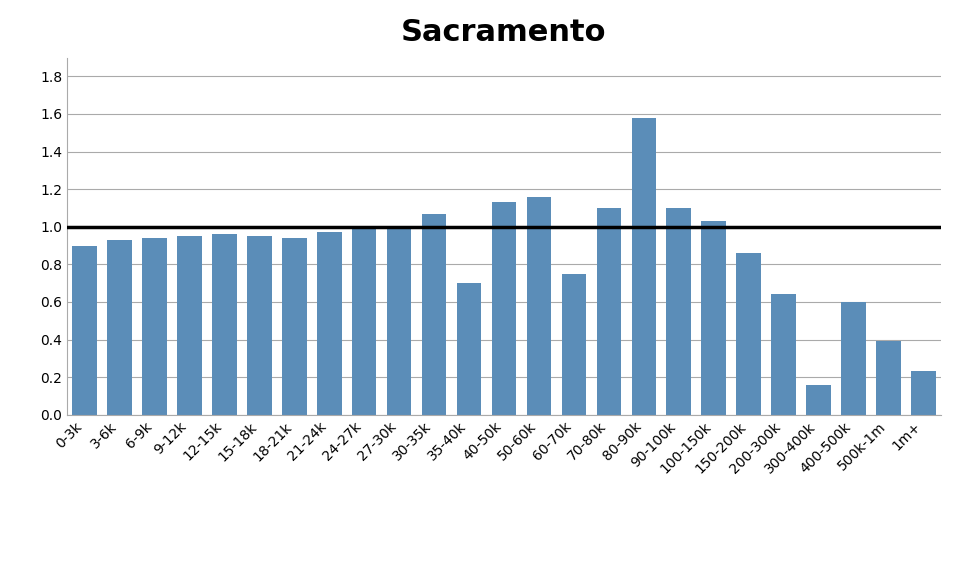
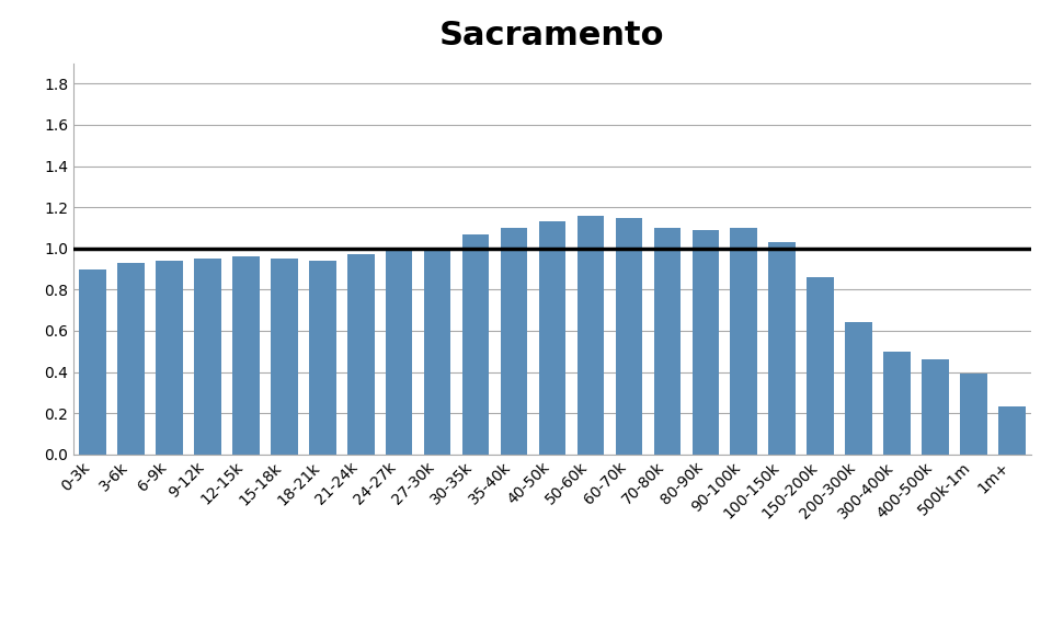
35-40k: 0.70 -> 1.10
60-70k: 0.75 -> 1.15
80-90k: 1.58 -> 1.09
300-400k: 0.16 -> 0.50
400-500k: 0.60 -> 0.46
